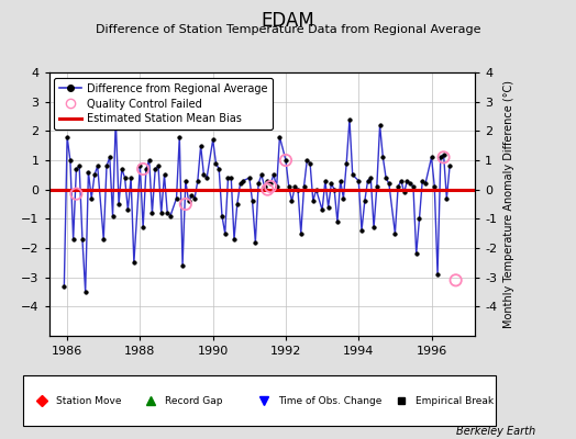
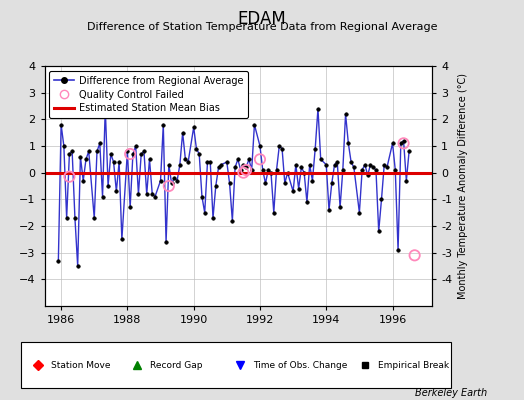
Quality Control Failed/1992: 1.00 -> 0.50
